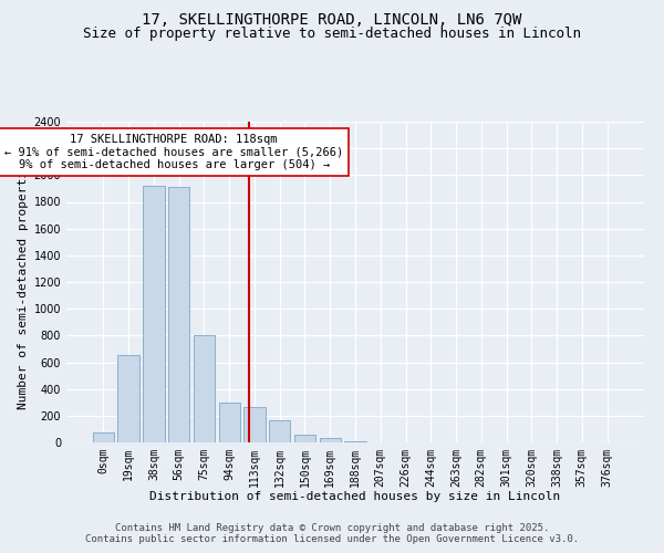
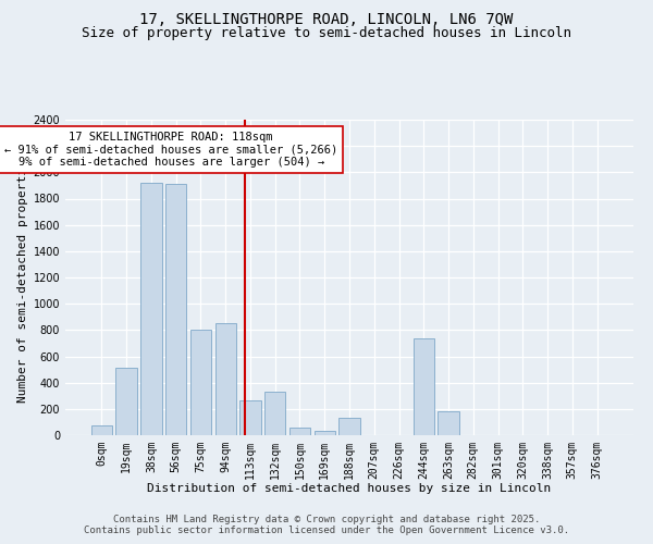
19sqm: 650 -> 510
94sqm: 300 -> 850
132sqm: 160 -> 330
188sqm: 10 -> 130
244sqm: 0 -> 740
263sqm: 0 -> 180
